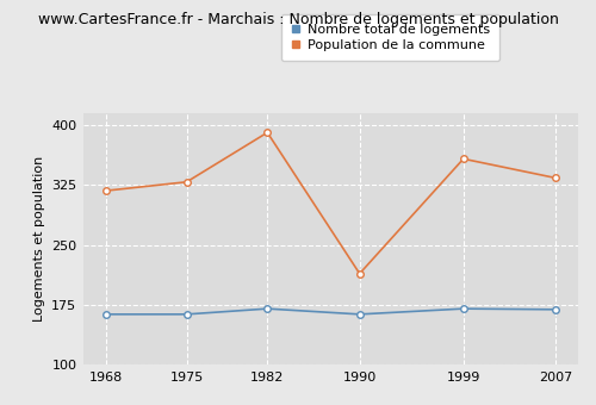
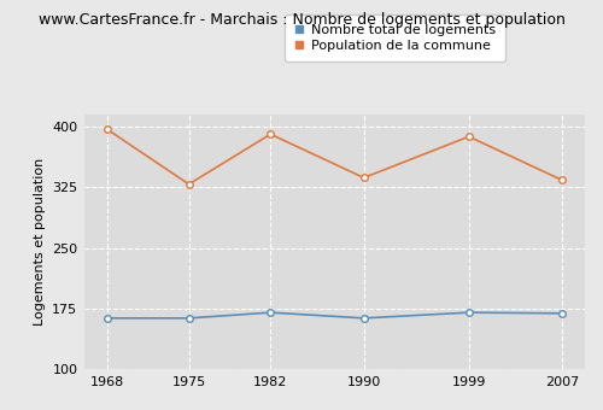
Population de la commune/1968: 318 -> 397
Population de la commune/1990: 214 -> 337
Population de la commune/1999: 358 -> 388
